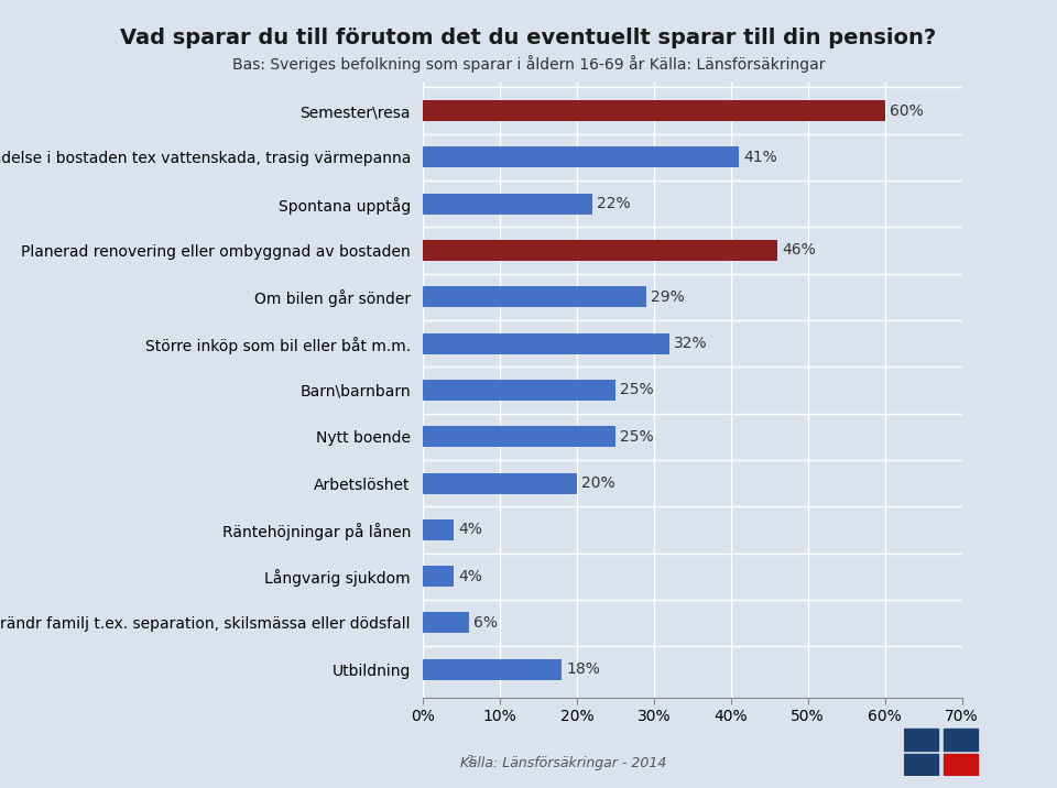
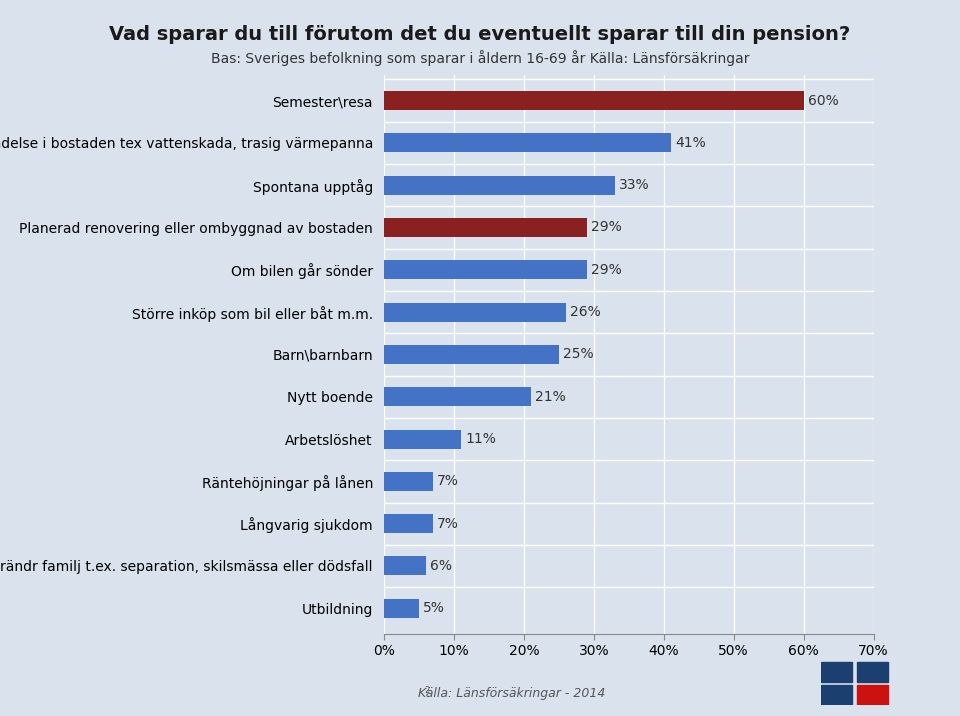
Spontana upptåg: 22% -> 33%
Planerad renovering eller ombyggnad av bostaden: 46% -> 29%
Större inköp som bil eller båt m.m.: 32% -> 26%
Nytt boende: 25% -> 21%
Arbetslöshet: 20% -> 11%
Räntehöjningar på lånen: 4% -> 7%
Långvarig sjukdom: 4% -> 7%
Utbildning: 18% -> 5%
